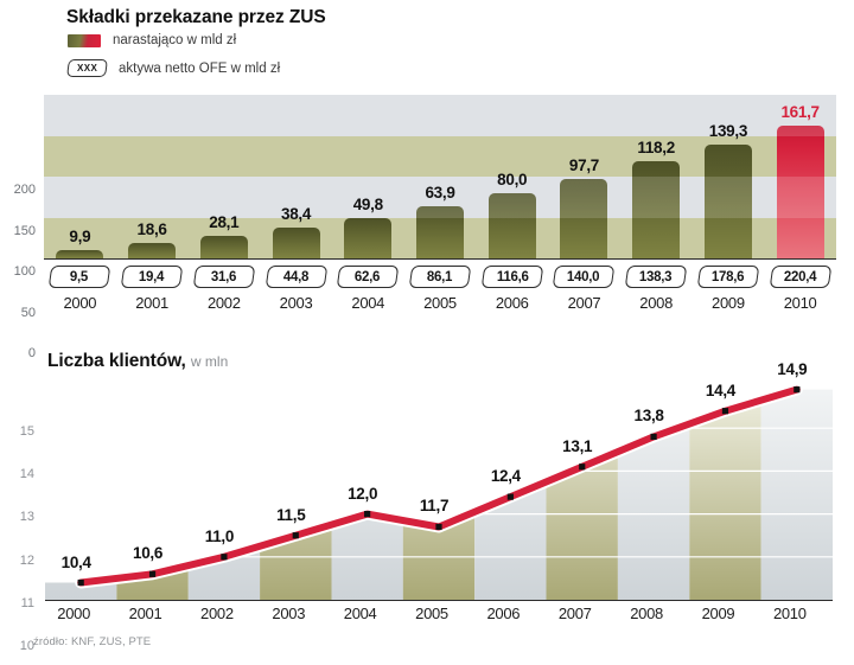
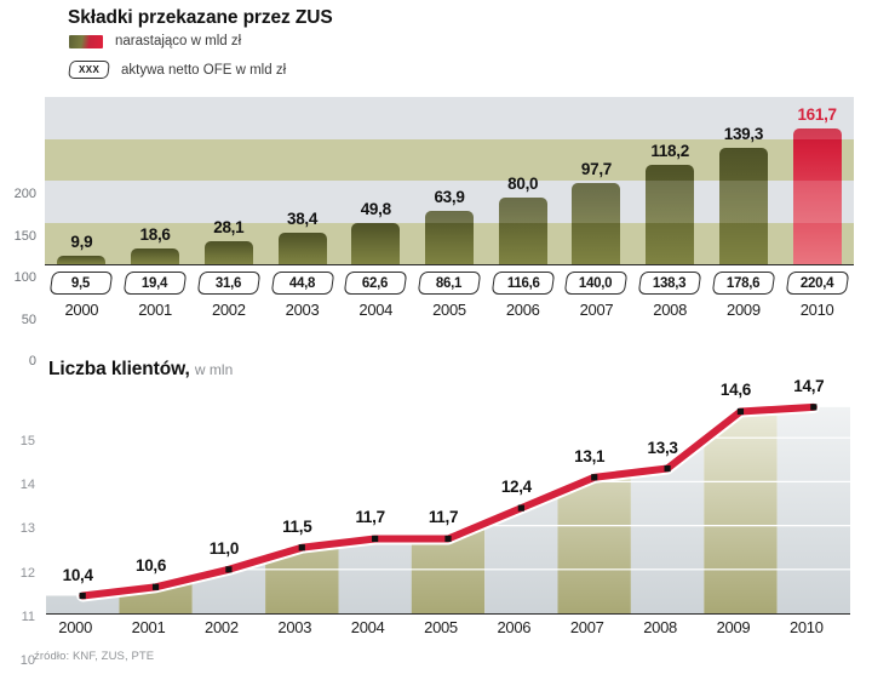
Liczba klientów, w mln/2004: 12,0 -> 11,7
Liczba klientów, w mln/2008: 13,8 -> 13,3
Liczba klientów, w mln/2009: 14,4 -> 14,6
Liczba klientów, w mln/2010: 14,9 -> 14,7
